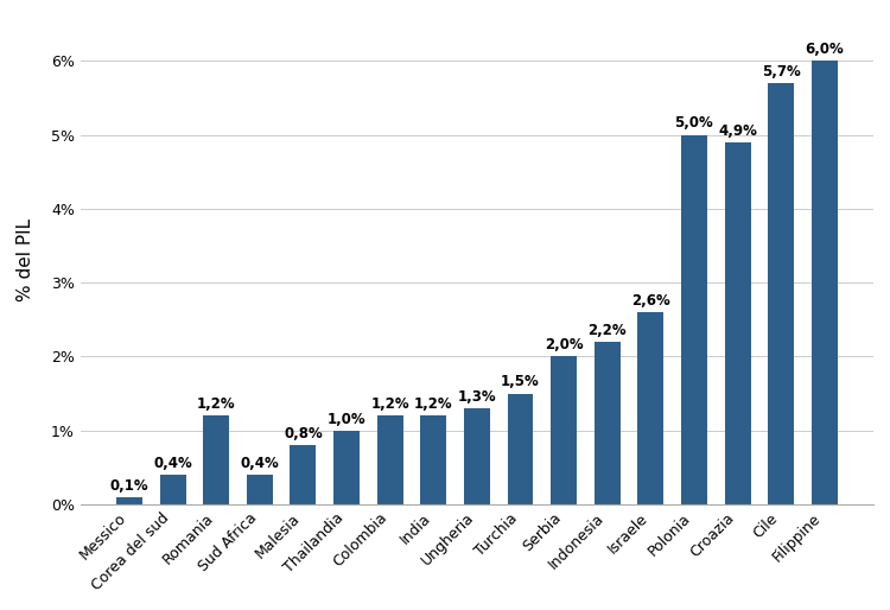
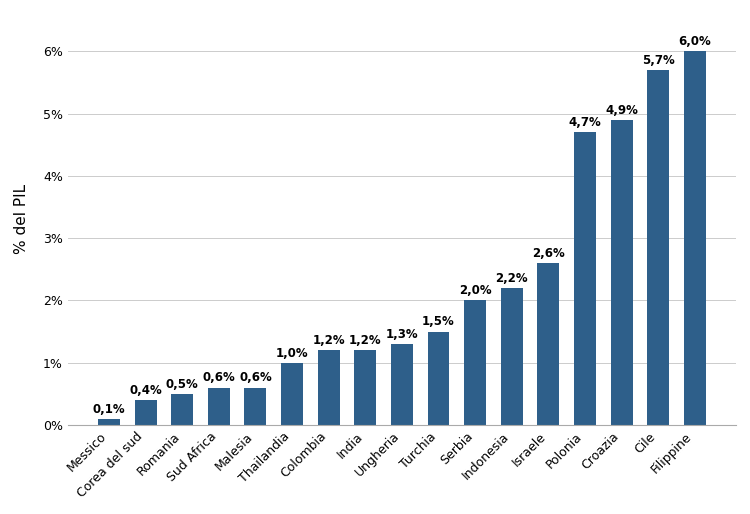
Romania: 1,2% -> 0,5%
Sud Africa: 0,4% -> 0,6%
Malesia: 0,8% -> 0,6%
Polonia: 5,0% -> 4,7%
